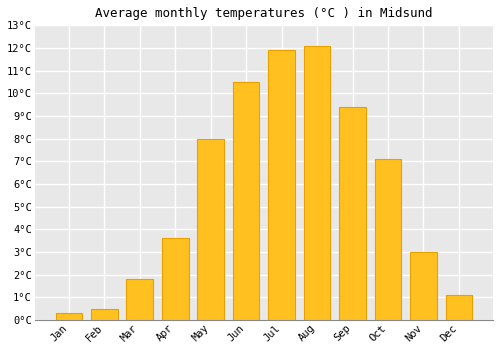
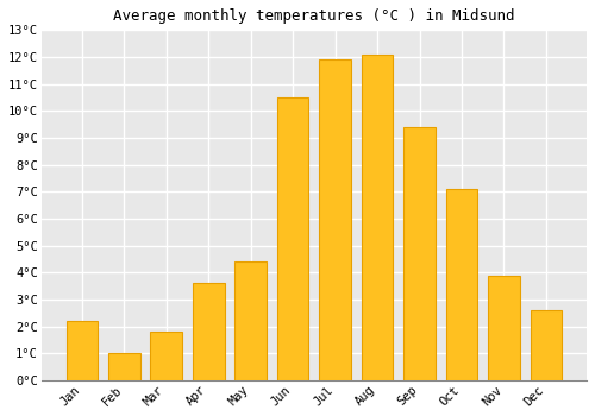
Jan: 0.3°C -> 2.2°C
Feb: 0.5°C -> 1.0°C
May: 8.0°C -> 4.4°C
Nov: 3.0°C -> 3.9°C
Dec: 1.1°C -> 2.6°C
